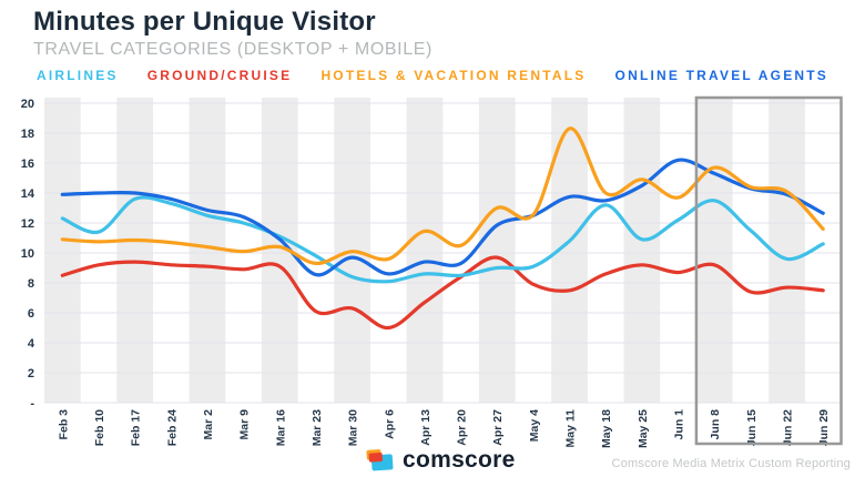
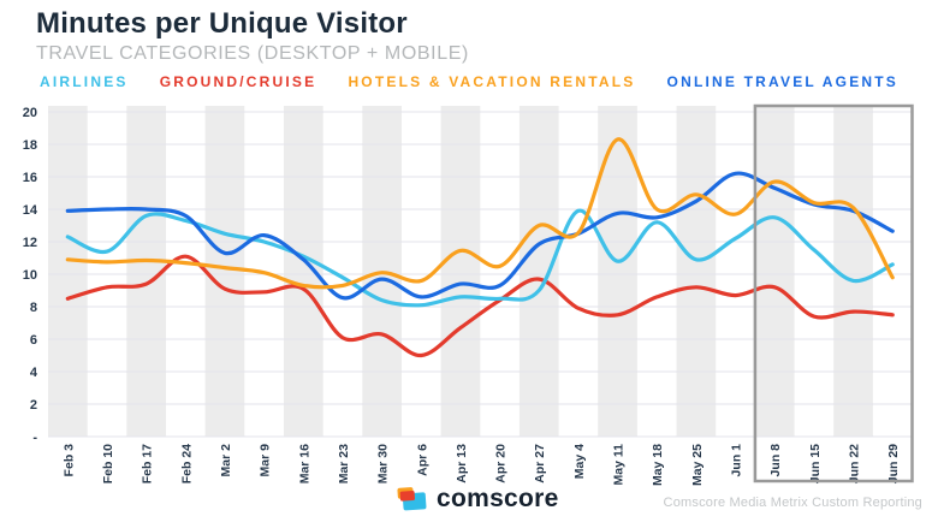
GROUND/CRUISE/Feb 24: 9.2 -> 11.1
ONLINE TRAVEL AGENTS/Mar 2: 12.8 -> 11.3
HOTELS & VACATION RENTALS/Mar 16: 10.4 -> 9.3
AIRLINES/May 4: 9.1 -> 13.9
HOTELS & VACATION RENTALS/Jun 29: 11.6 -> 9.8
